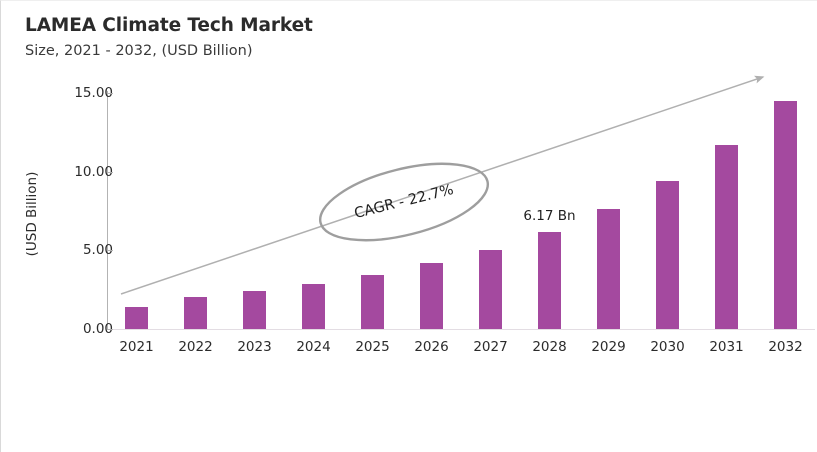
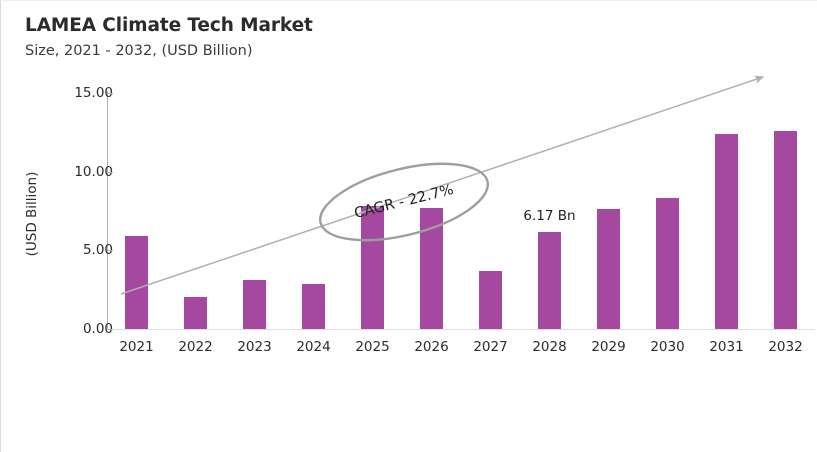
2021: 1.4 -> 5.9
2023: 2.4 -> 3.1
2025: 3.4 -> 7.8
2026: 4.2 -> 7.7
2027: 5.0 -> 3.7
2030: 9.4 -> 8.3
2031: 11.7 -> 12.4
2032: 14.5 -> 12.6
